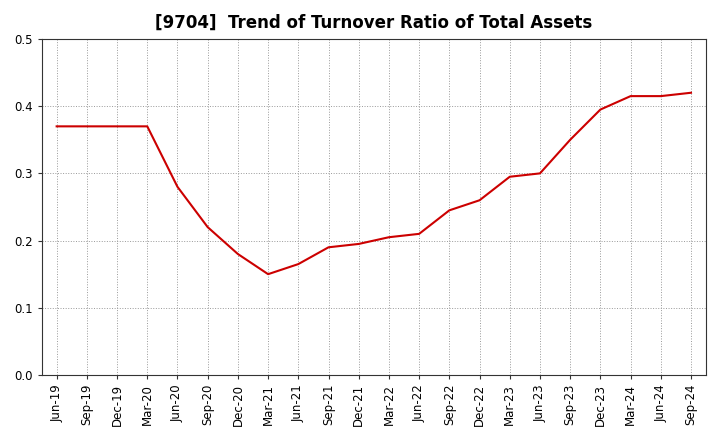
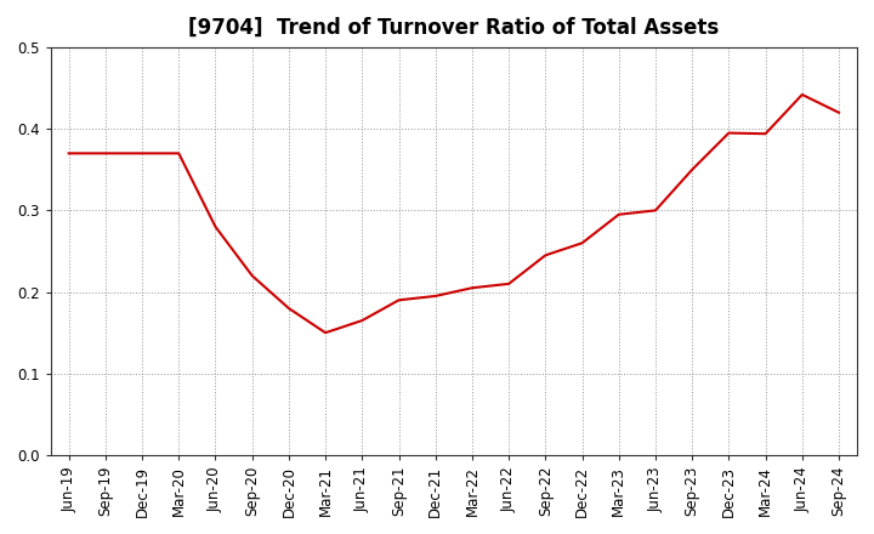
Mar-24: 0.415 -> 0.394
Jun-24: 0.415 -> 0.442
